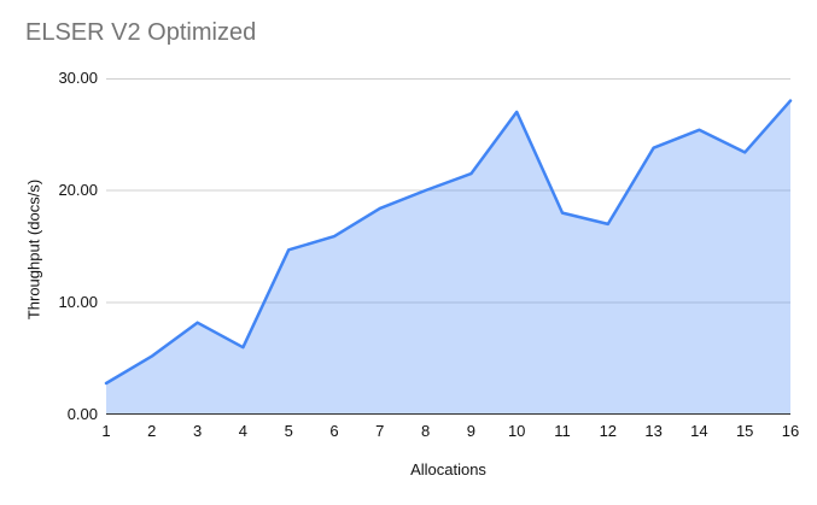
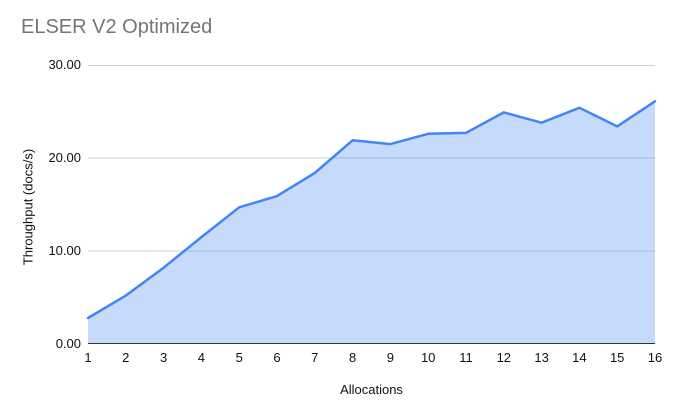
4: 6 -> 12
8: 20 -> 22
10: 27 -> 23
11: 18 -> 23
12: 17 -> 25
16: 28 -> 26
